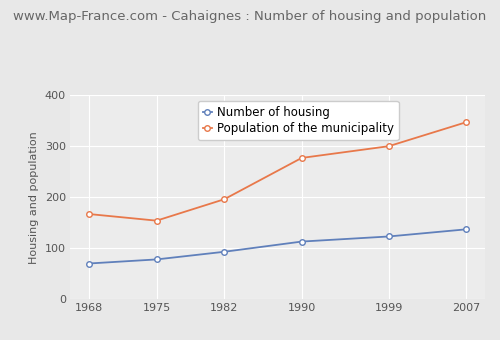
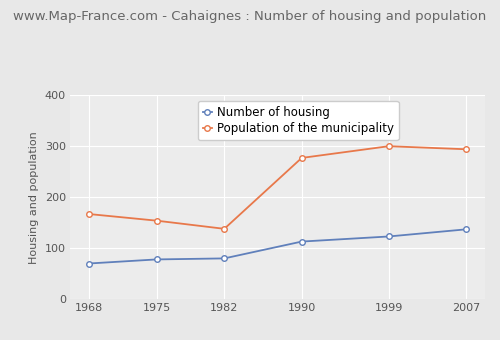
Number of housing/1982: 93 -> 80
Population of the municipality/1982: 196 -> 138
Population of the municipality/2007: 347 -> 294
